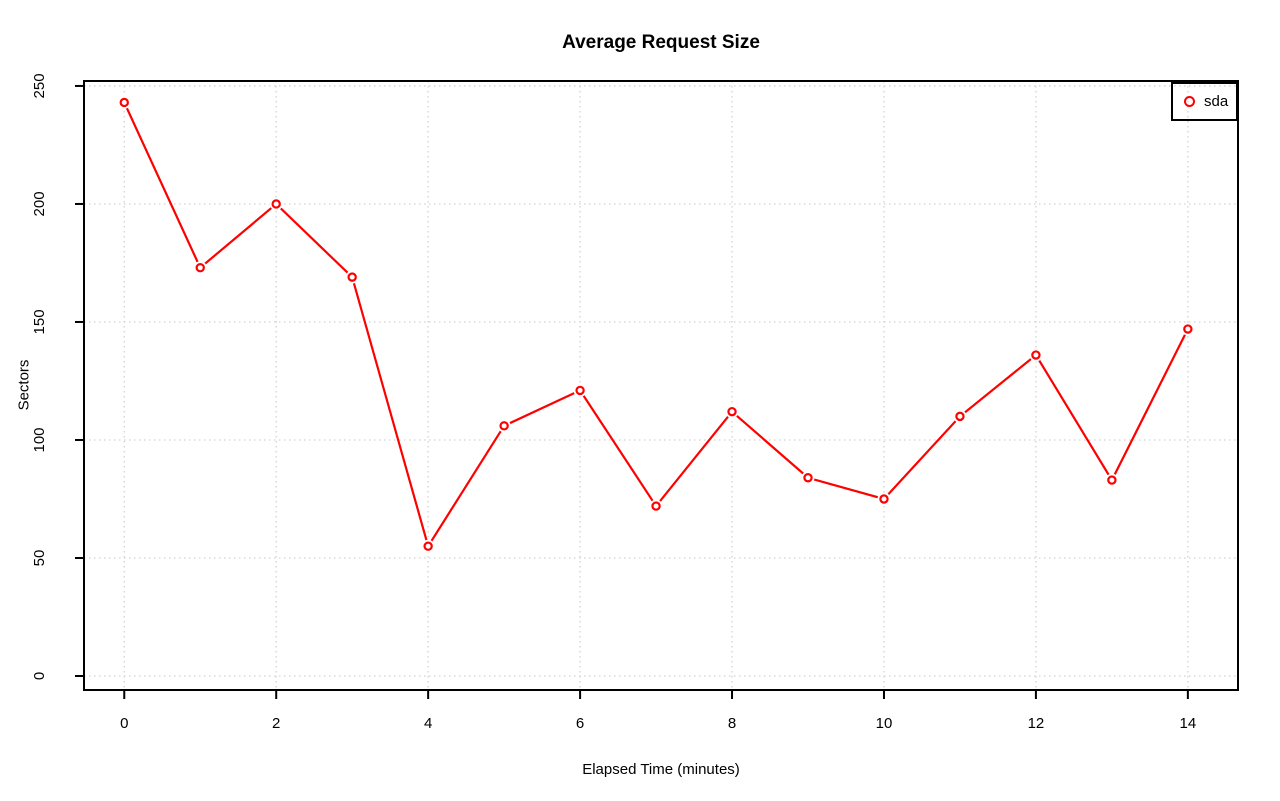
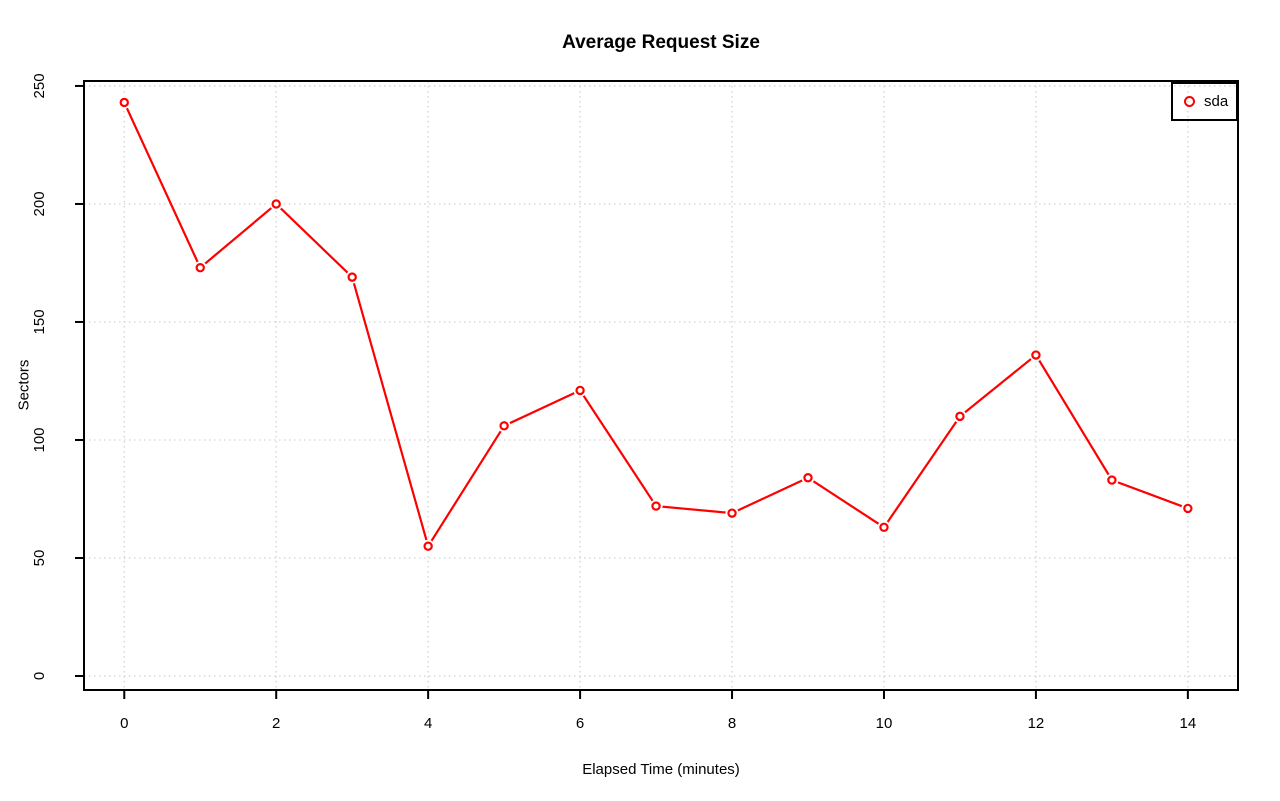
8: 112 -> 69
10: 75 -> 63
14: 147 -> 71
